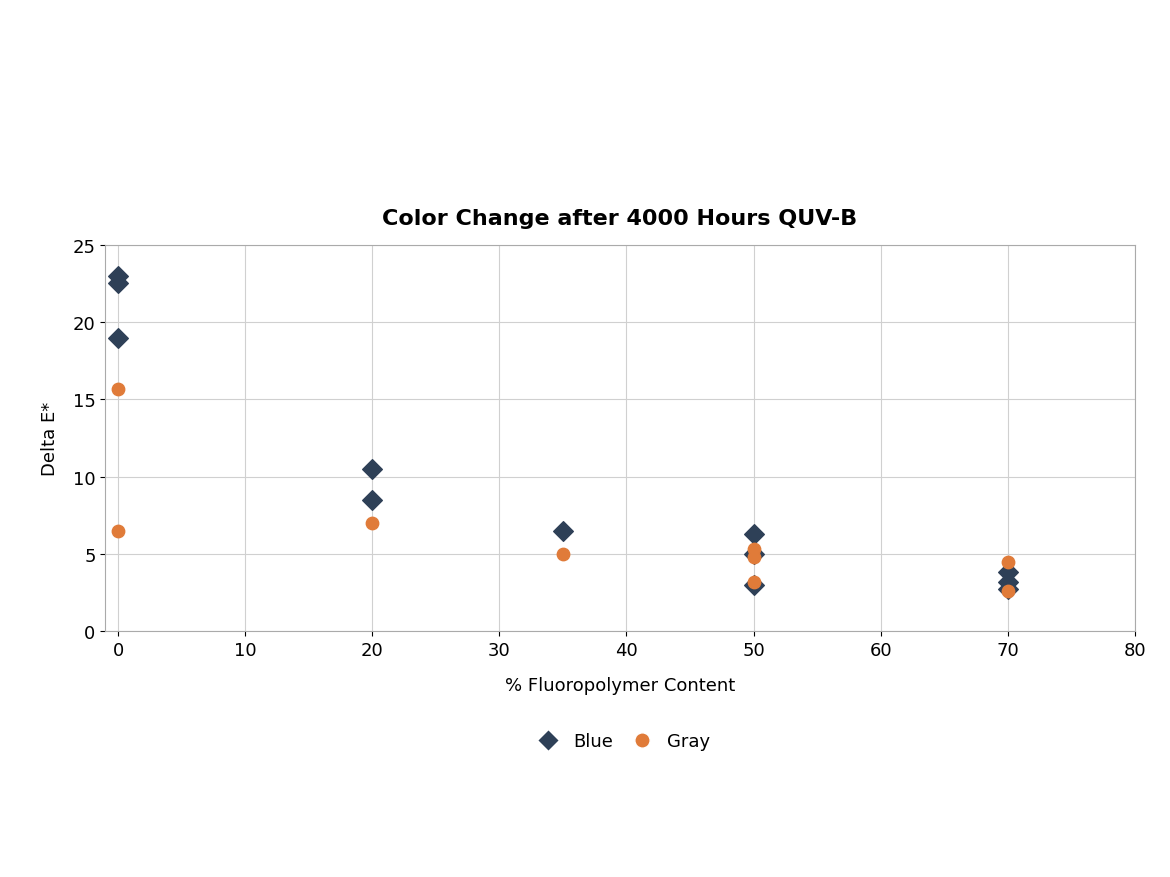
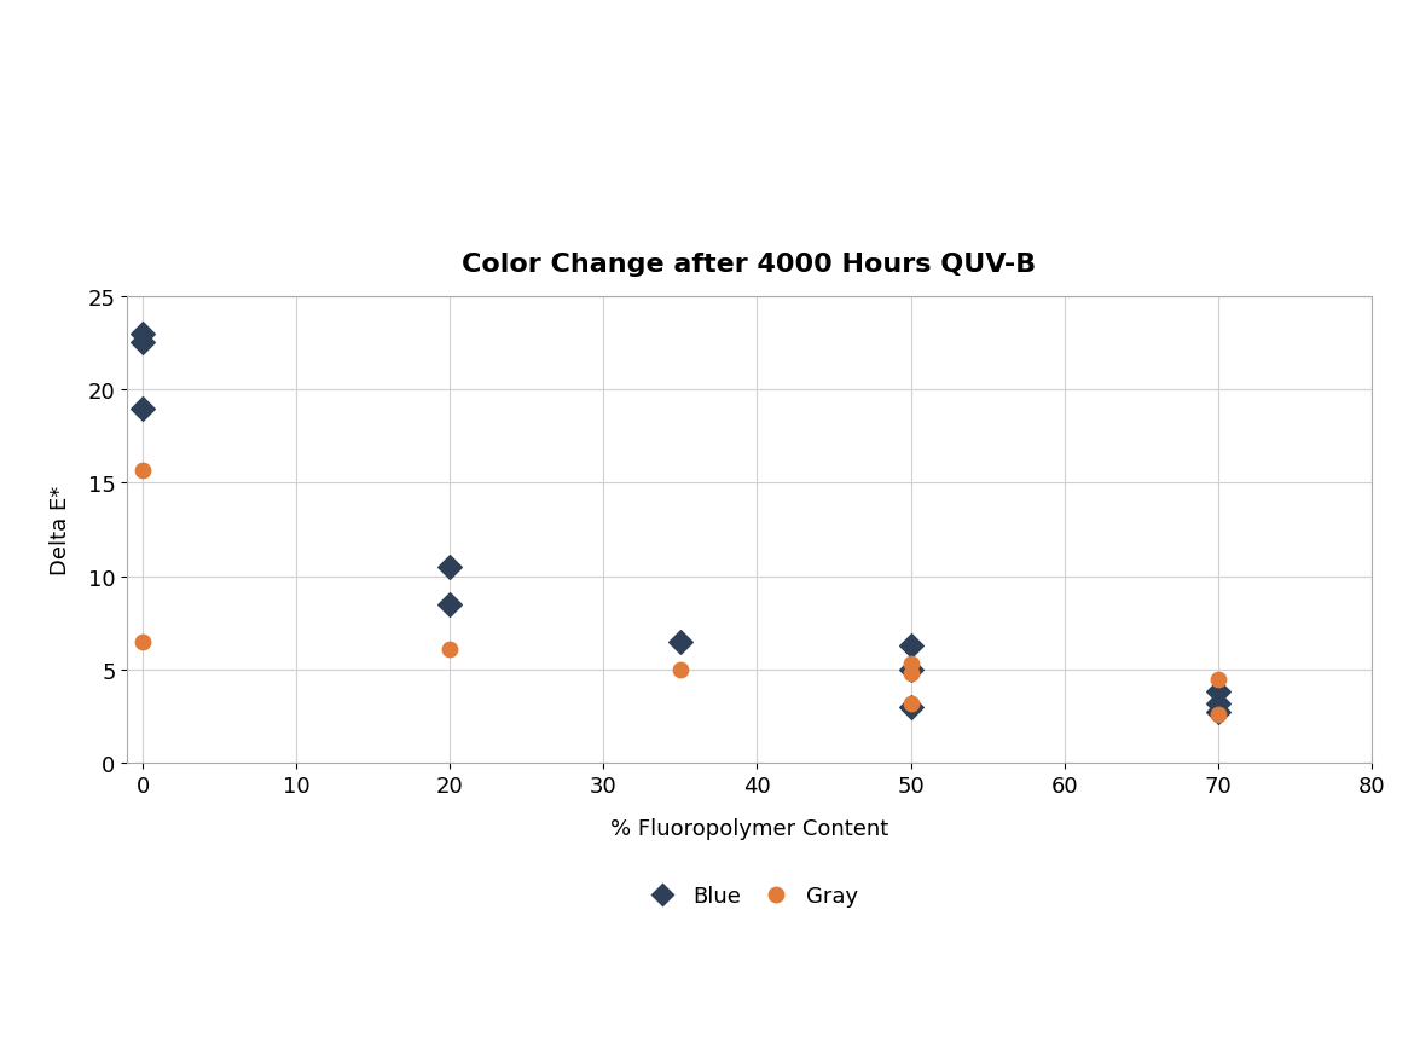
Gray/20: 7.0 -> 6.1
